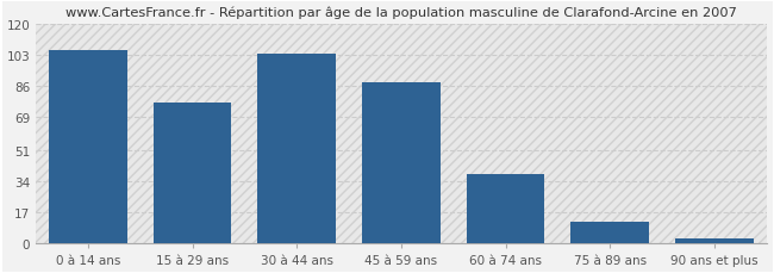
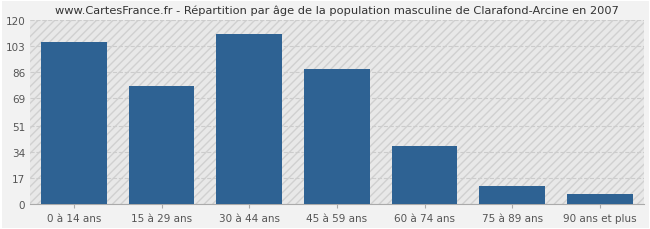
30 à 44 ans: 104 -> 111
90 ans et plus: 3 -> 7
